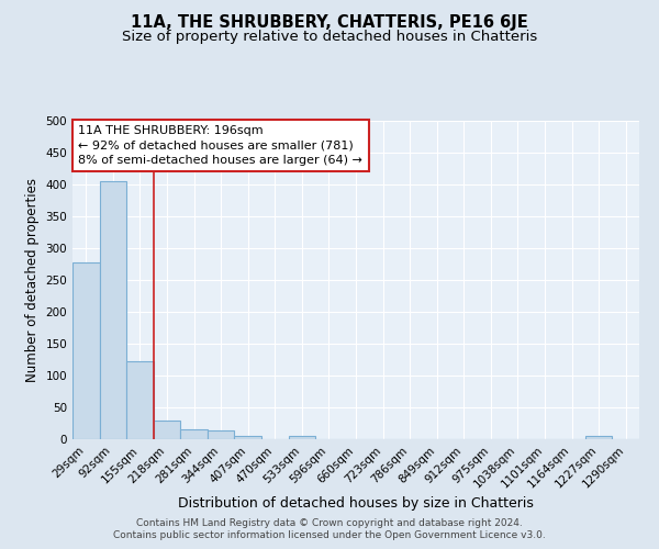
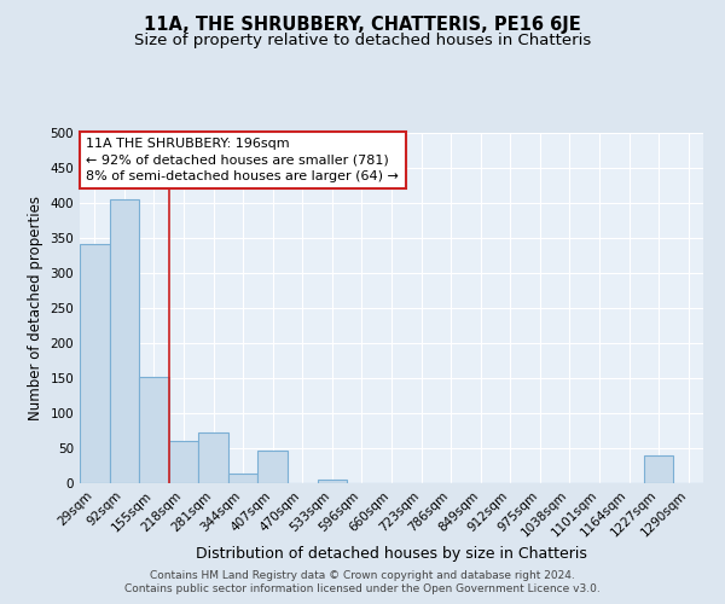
29sqm: 278 -> 342
155sqm: 123 -> 152
218sqm: 29 -> 60
281sqm: 16 -> 72
407sqm: 5 -> 46
1227sqm: 5 -> 40
